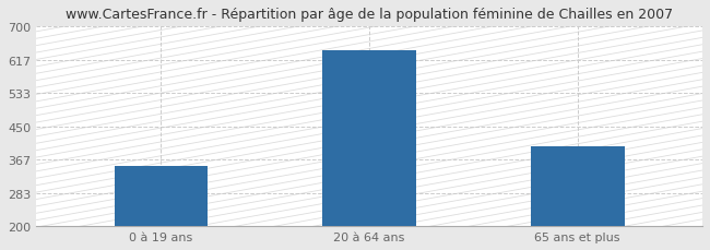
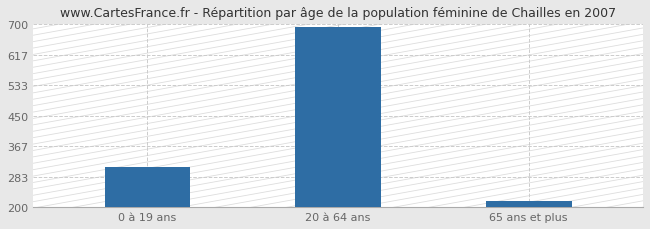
0 à 19 ans: 350 -> 310
20 à 64 ans: 640 -> 693
65 ans et plus: 400 -> 218
